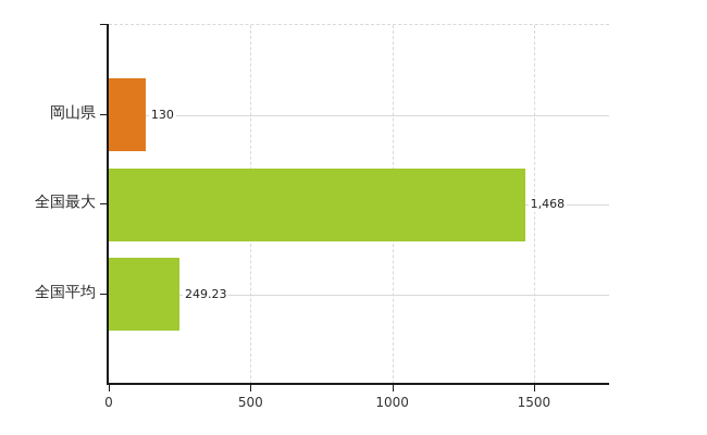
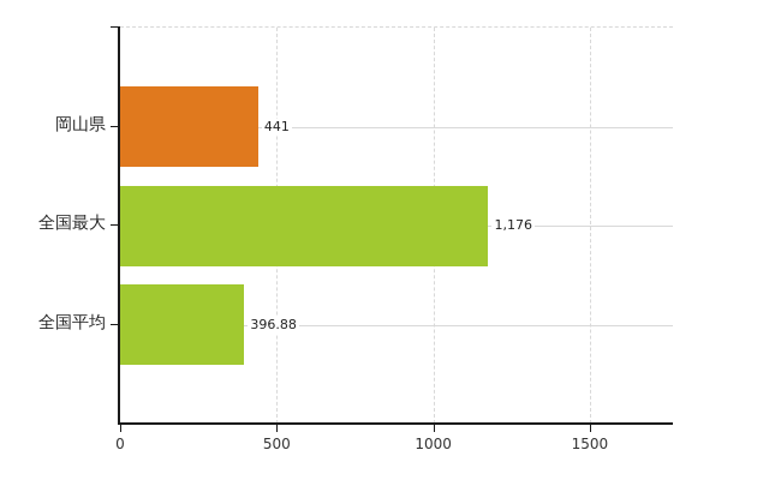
岡山県: 130 -> 441
全国最大: 1,468 -> 1,176
全国平均: 249.23 -> 396.88
